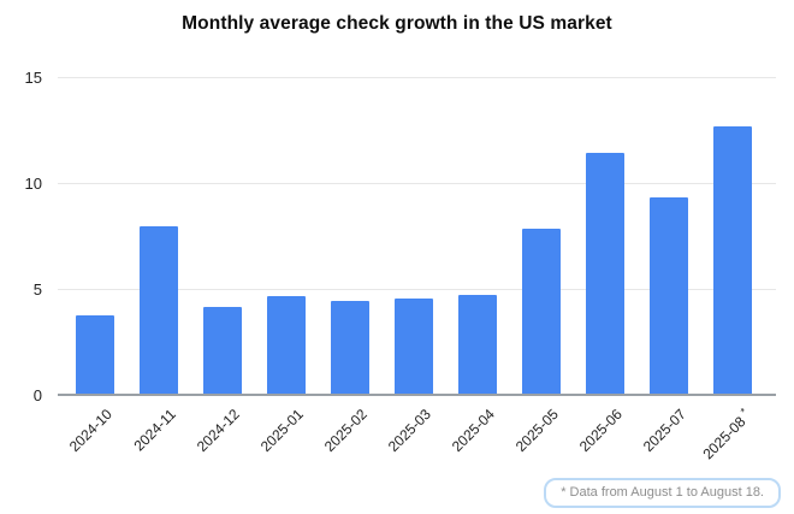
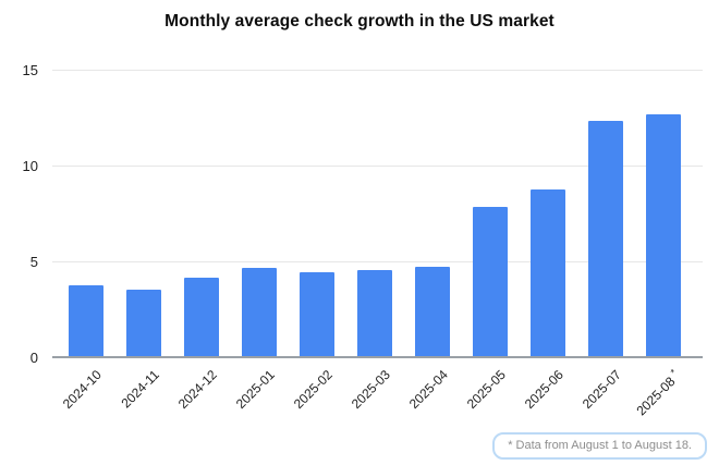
2024-11: 8.0 -> 3.6
2025-06: 11.5 -> 8.8
2025-07: 9.4 -> 12.4
